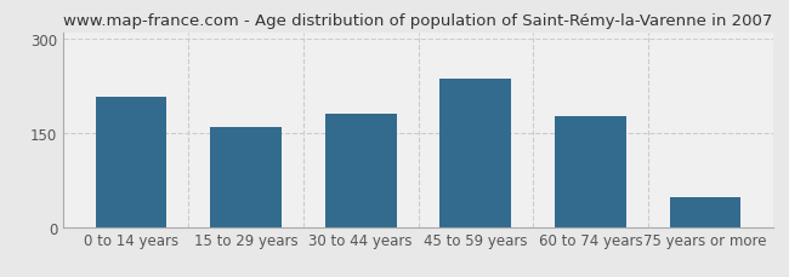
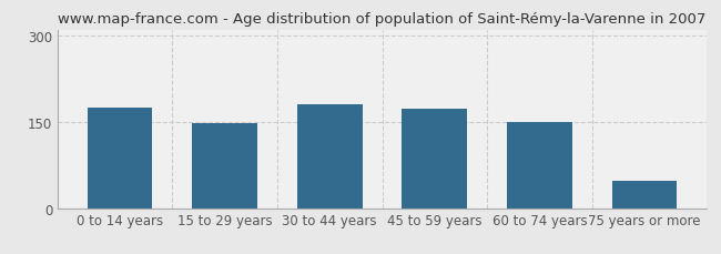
0 to 14 years: 208 -> 175
15 to 29 years: 160 -> 147
45 to 59 years: 236 -> 172
60 to 74 years: 176 -> 149
